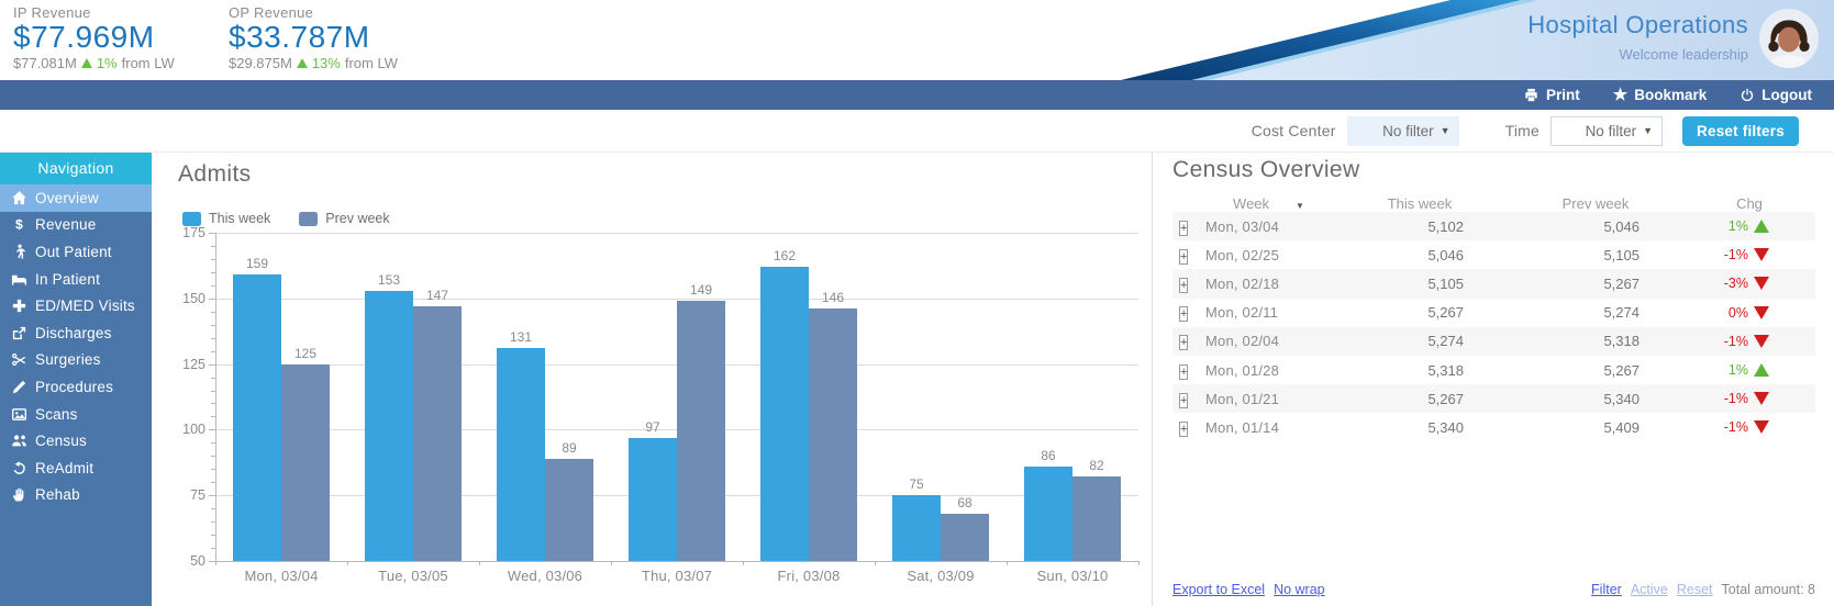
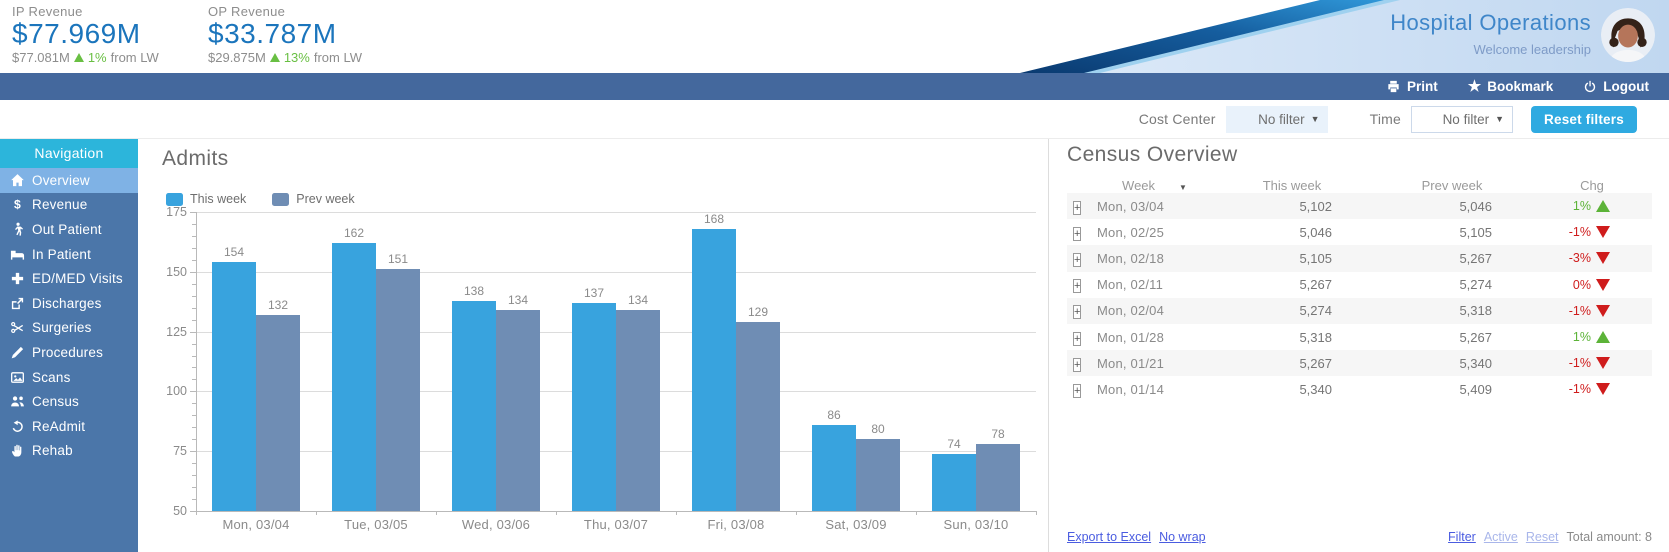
This week/Mon, 03/04: 159 -> 154
Prev week/Mon, 03/04: 125 -> 132
This week/Tue, 03/05: 153 -> 162
Prev week/Tue, 03/05: 147 -> 151
This week/Wed, 03/06: 131 -> 138
Prev week/Wed, 03/06: 89 -> 134
This week/Thu, 03/07: 97 -> 137
Prev week/Thu, 03/07: 149 -> 134
This week/Fri, 03/08: 162 -> 168
Prev week/Fri, 03/08: 146 -> 129
This week/Sat, 03/09: 75 -> 86
Prev week/Sat, 03/09: 68 -> 80
This week/Sun, 03/10: 86 -> 74
Prev week/Sun, 03/10: 82 -> 78
